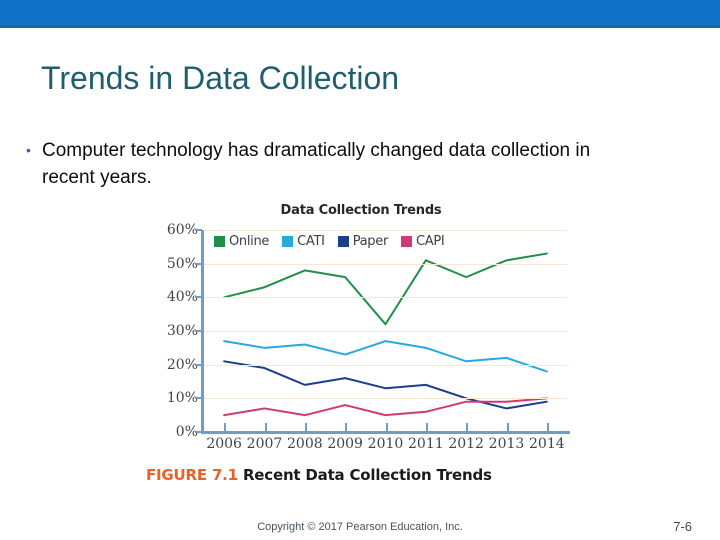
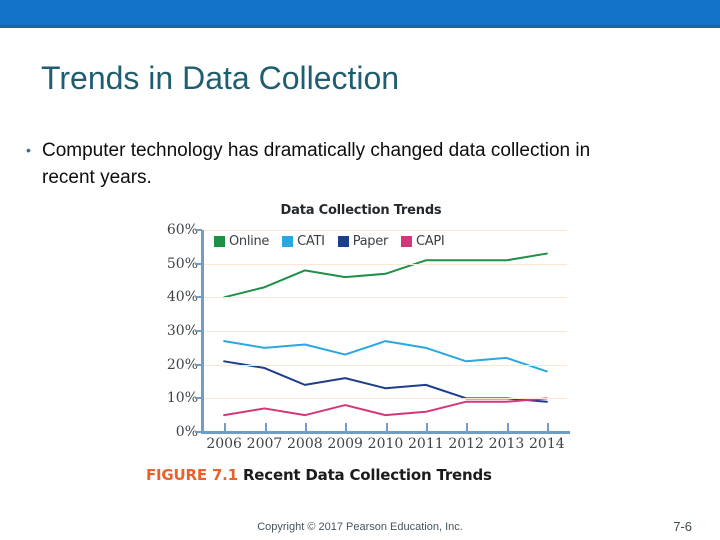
Online/2010: 32% -> 47%
Online/2012: 46% -> 51%
Paper/2013: 7% -> 10%
